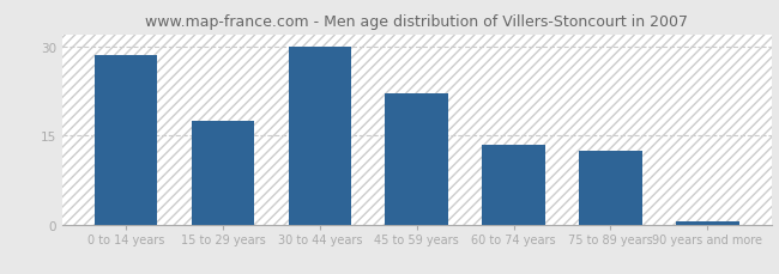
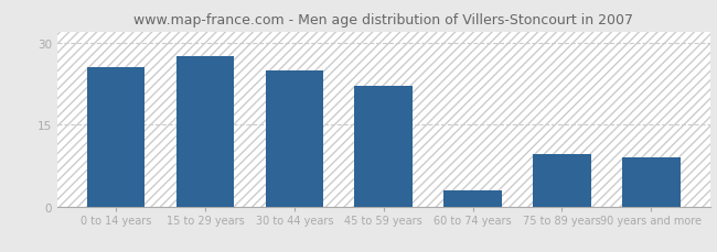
0 to 14 years: 28.5 -> 25.5
15 to 29 years: 17.5 -> 27.5
30 to 44 years: 30.0 -> 25.0
60 to 74 years: 13.5 -> 3.0
75 to 89 years: 12.5 -> 9.5
90 years and more: 0.5 -> 9.0
